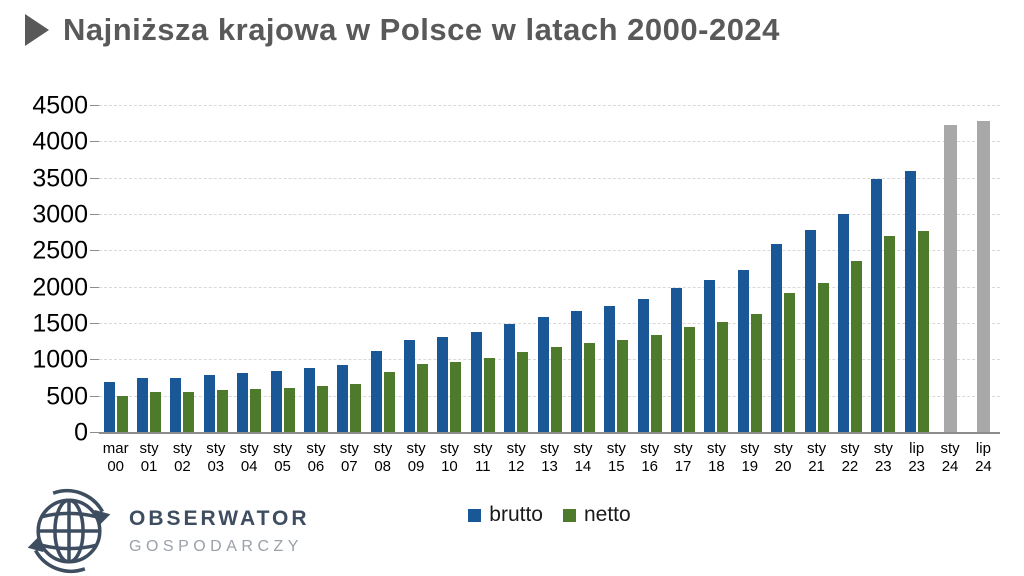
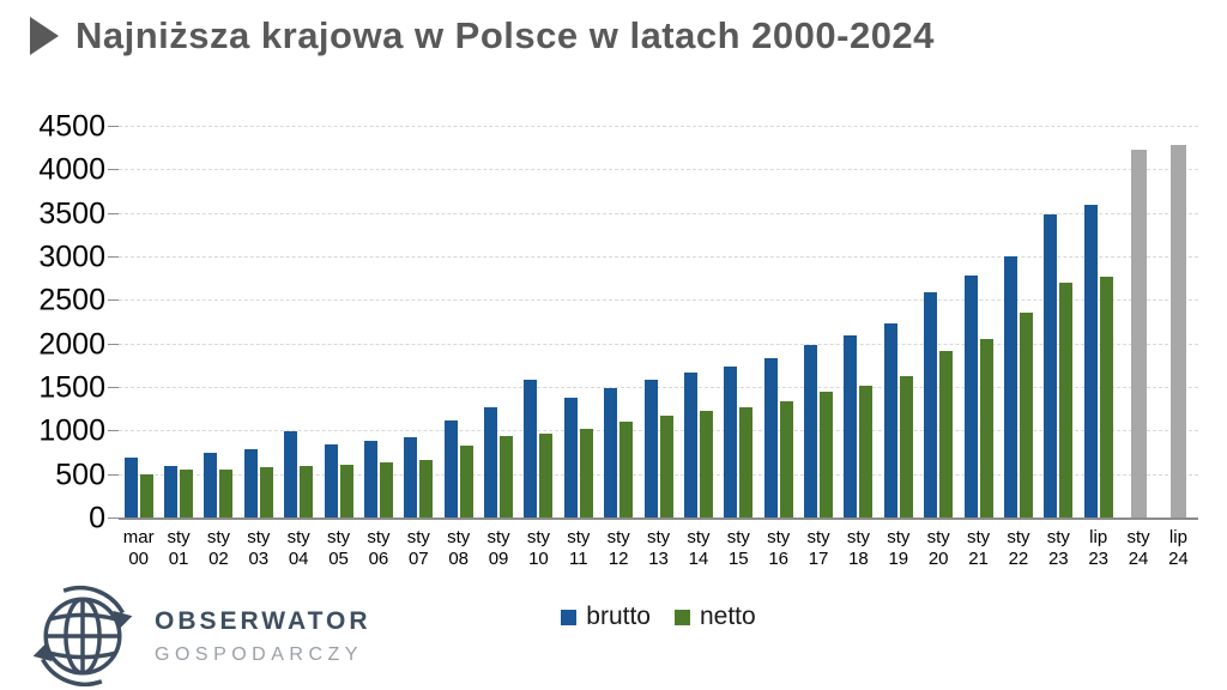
brutto/sty 01: 800 -> 600
brutto/sty 04: 800 -> 1000
brutto/sty 10: 1300 -> 1600
